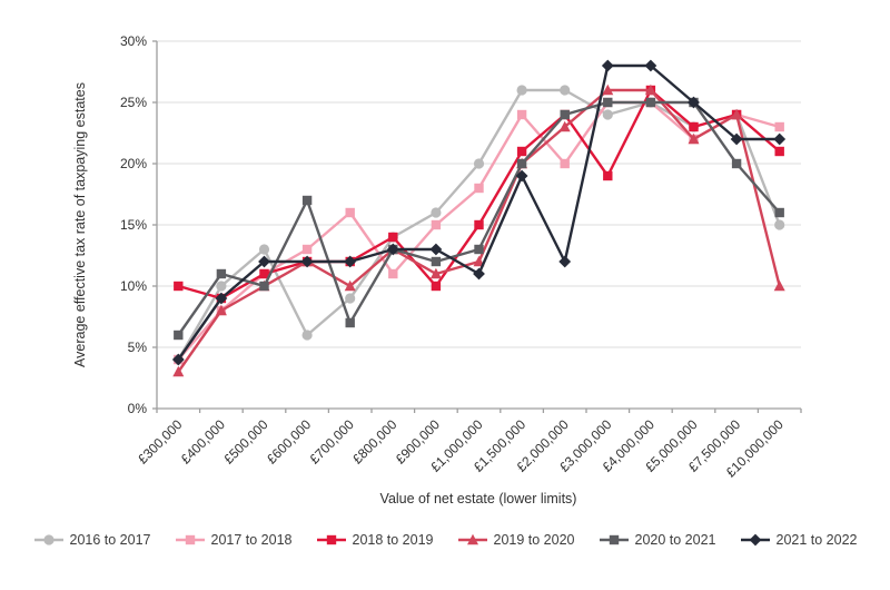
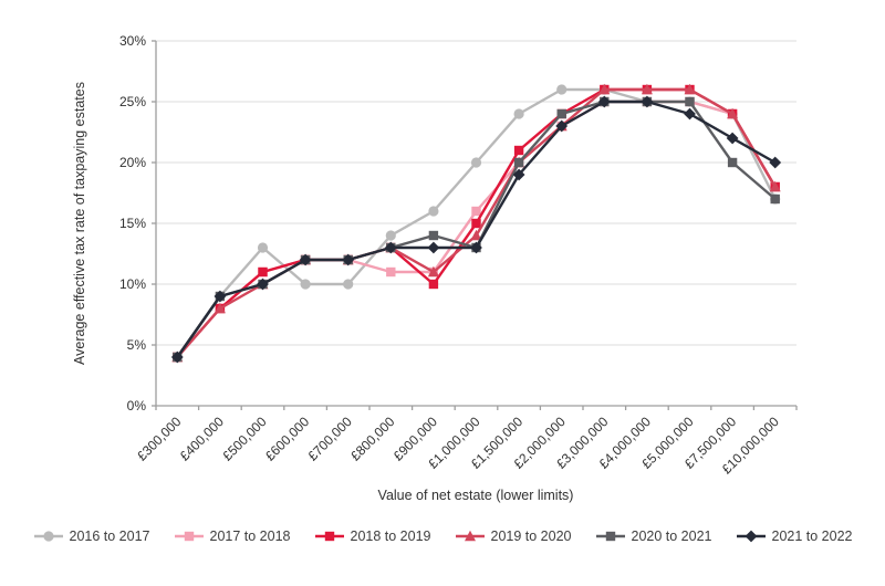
2018 to 2019/£300,000: 10% -> 4%
2019 to 2020/£300,000: 3% -> 4%
2020 to 2021/£300,000: 6% -> 4%
2016 to 2017/£400,000: 10% -> 9%
2018 to 2019/£400,000: 9% -> 8%
2020 to 2021/£400,000: 11% -> 9%
2021 to 2022/£500,000: 12% -> 10%
2016 to 2017/£600,000: 6% -> 10%
2017 to 2018/£600,000: 13% -> 12%
2020 to 2021/£600,000: 17% -> 12%
2016 to 2017/£700,000: 9% -> 10%
2017 to 2018/£700,000: 16% -> 12%
2019 to 2020/£700,000: 10% -> 12%
2020 to 2021/£700,000: 7% -> 12%
2018 to 2019/£800,000: 14% -> 13%
2017 to 2018/£900,000: 15% -> 11%
2020 to 2021/£900,000: 12% -> 14%
2017 to 2018/£1,000,000: 18% -> 16%
2019 to 2020/£1,000,000: 12% -> 14%
2021 to 2022/£1,000,000: 11% -> 13%
2016 to 2017/£1,500,000: 26% -> 24%
2017 to 2018/£1,500,000: 24% -> 20%
2017 to 2018/£2,000,000: 20% -> 23%
2021 to 2022/£2,000,000: 12% -> 23%
2016 to 2017/£3,000,000: 24% -> 26%
2018 to 2019/£3,000,000: 19% -> 26%
2021 to 2022/£3,000,000: 28% -> 25%
2021 to 2022/£4,000,000: 28% -> 25%
2016 to 2017/£5,000,000: 23% -> 25%
2017 to 2018/£5,000,000: 22% -> 25%
2018 to 2019/£5,000,000: 23% -> 26%
2019 to 2020/£5,000,000: 22% -> 26%
2021 to 2022/£5,000,000: 25% -> 24%
2016 to 2017/£10,000,000: 15% -> 17%
2017 to 2018/£10,000,000: 23% -> 18%
2018 to 2019/£10,000,000: 21% -> 18%
2019 to 2020/£10,000,000: 10% -> 18%
2020 to 2021/£10,000,000: 16% -> 17%
2021 to 2022/£10,000,000: 22% -> 20%
